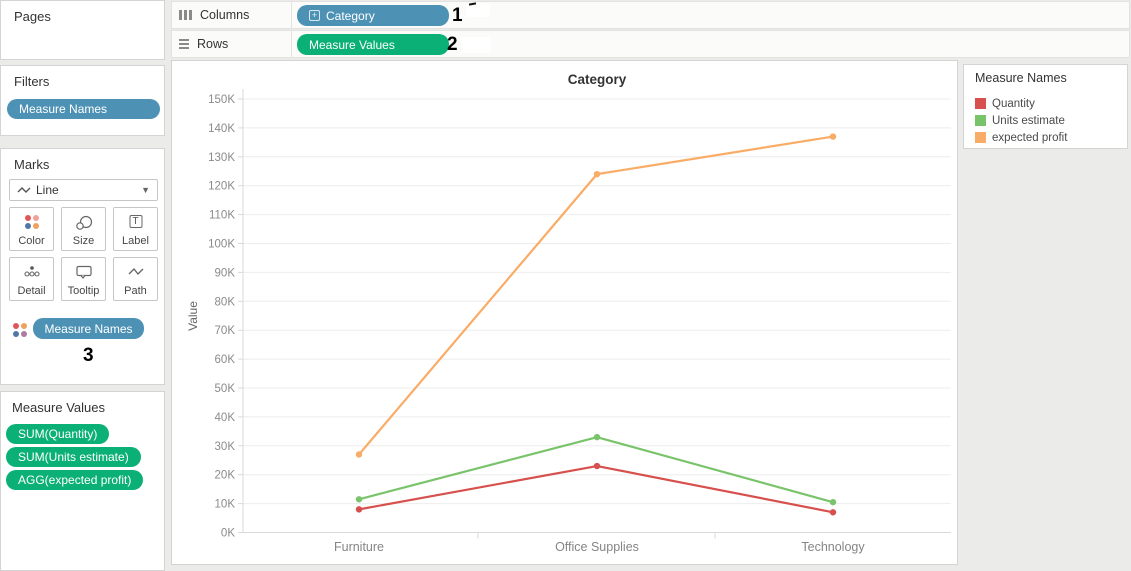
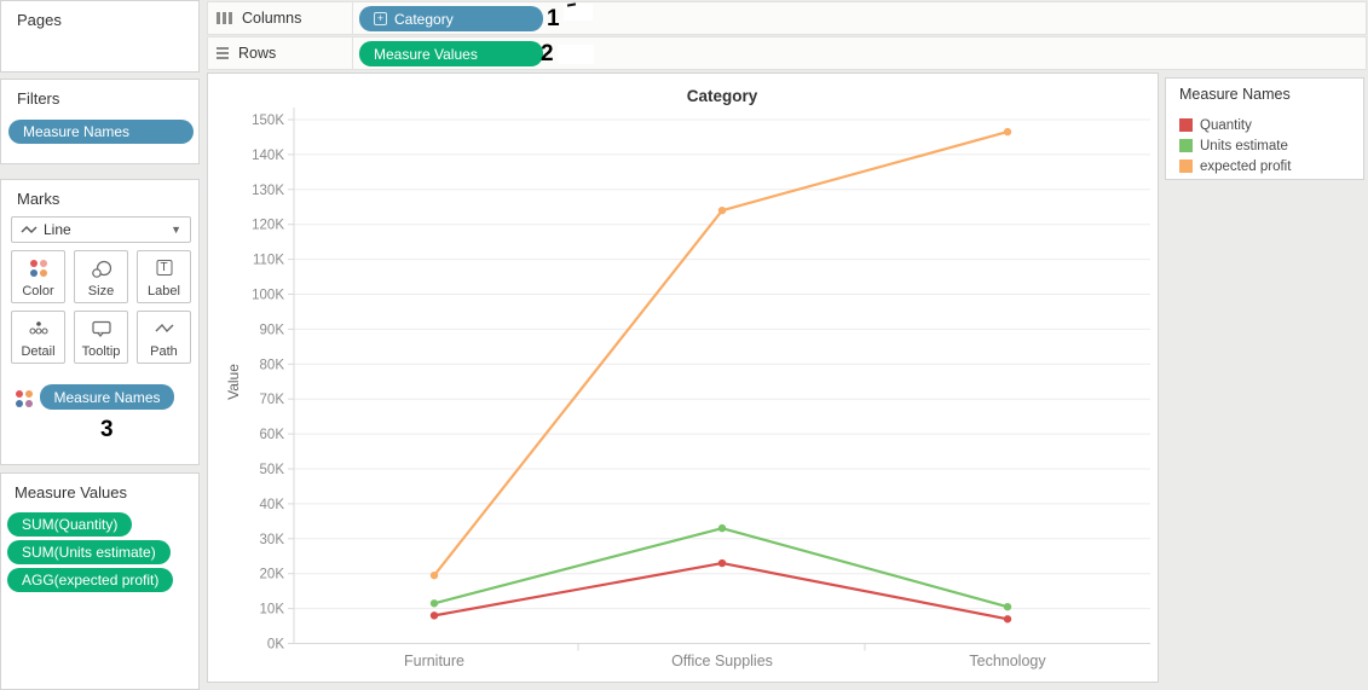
expected profit/Furniture: 27K -> 20K
expected profit/Technology: 137K -> 146K
